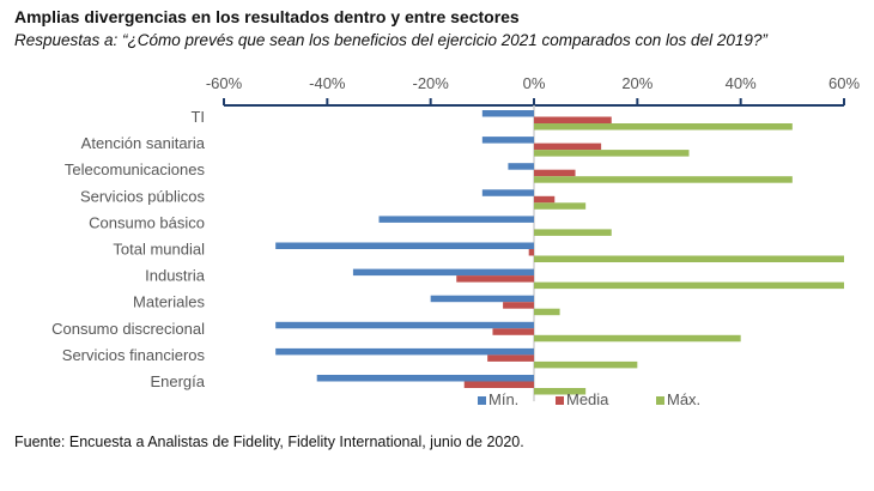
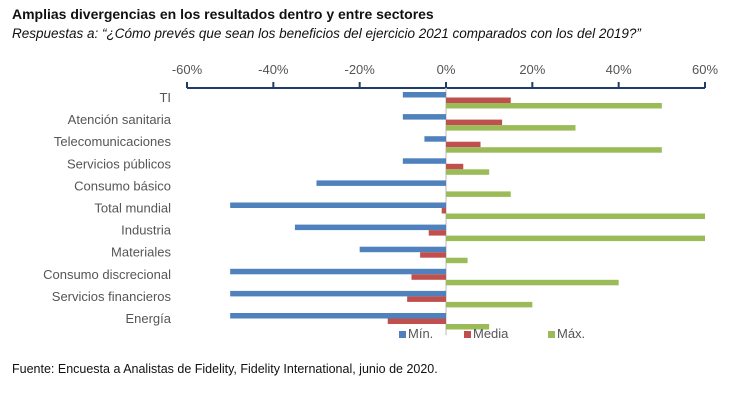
Media/Industria: -15% -> -4%
Mín./Energía: -42% -> -50%
